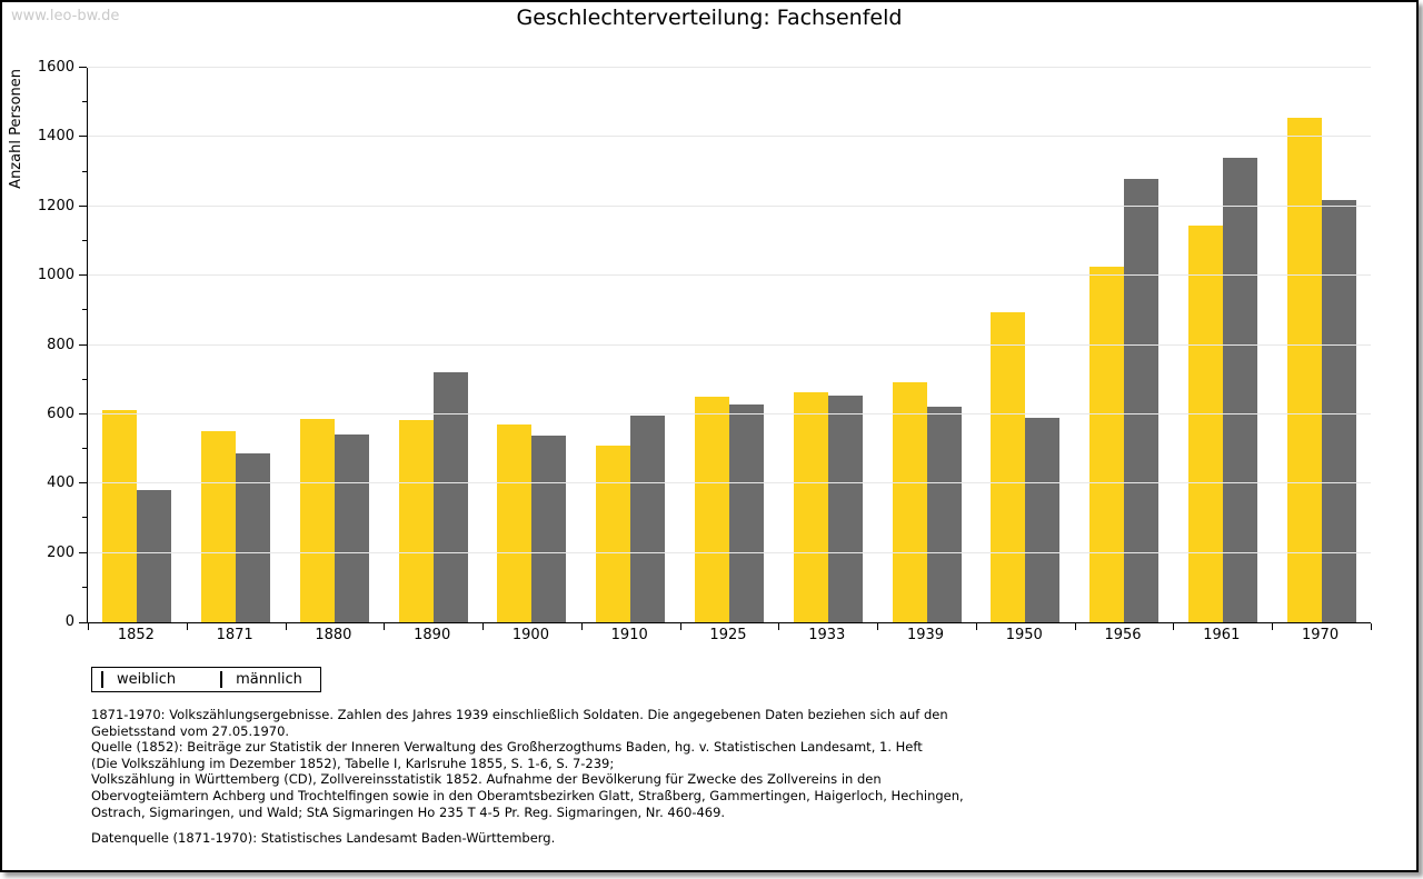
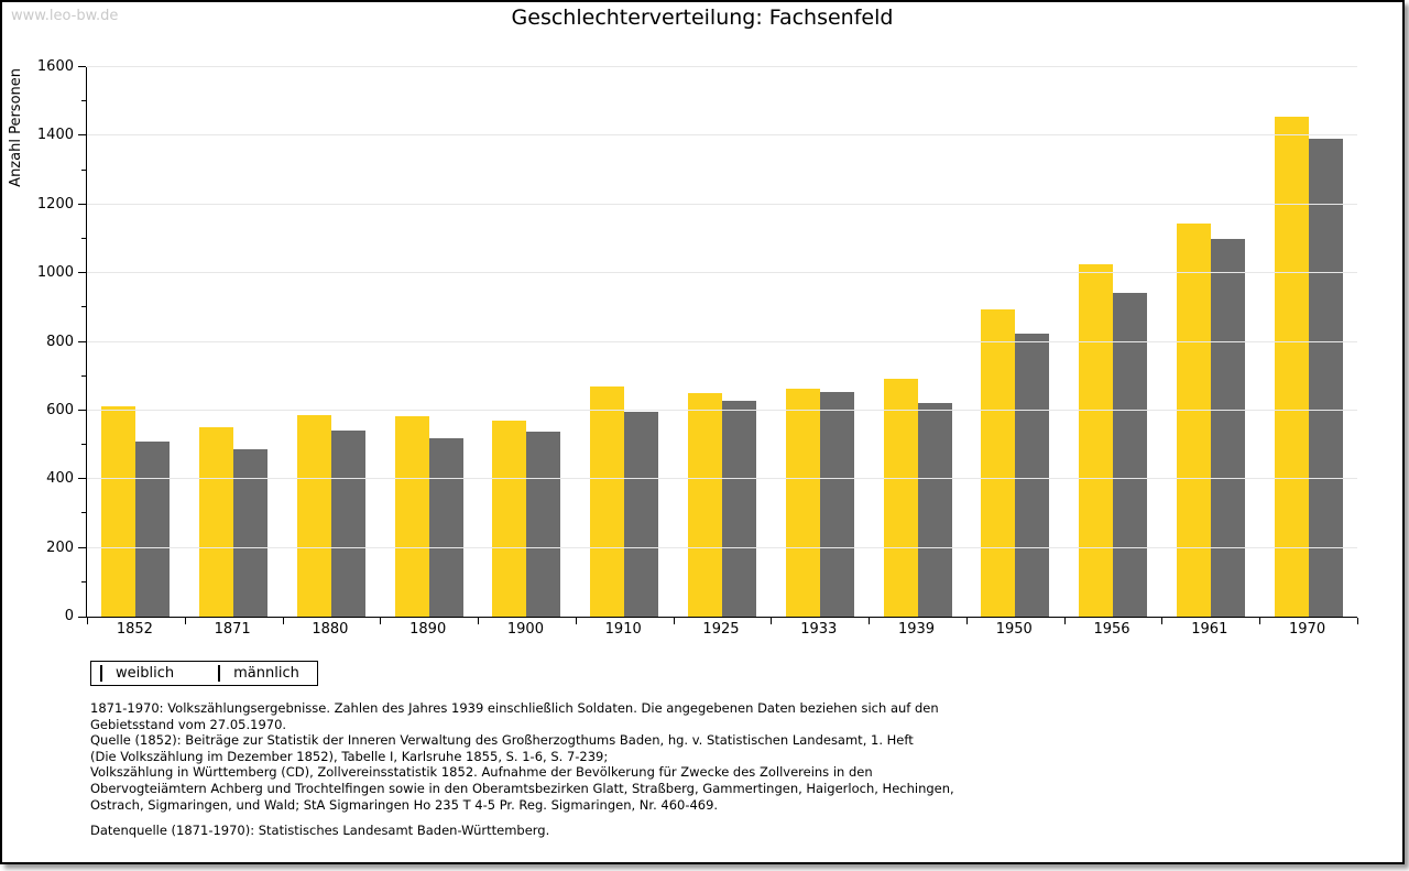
männlich/1852: 380 -> 510
männlich/1890: 720 -> 520
weiblich/1910: 510 -> 670
männlich/1950: 590 -> 820
männlich/1956: 1280 -> 940
männlich/1961: 1340 -> 1100
männlich/1970: 1220 -> 1390
